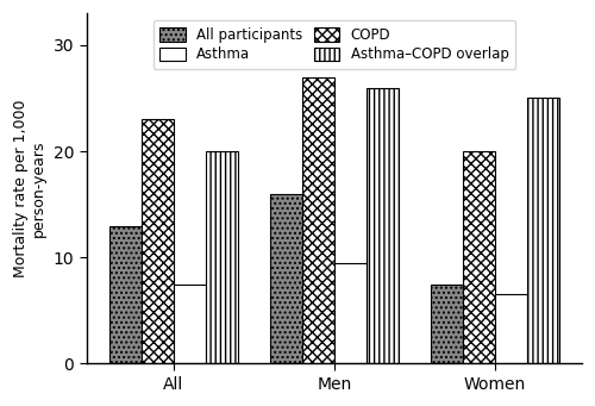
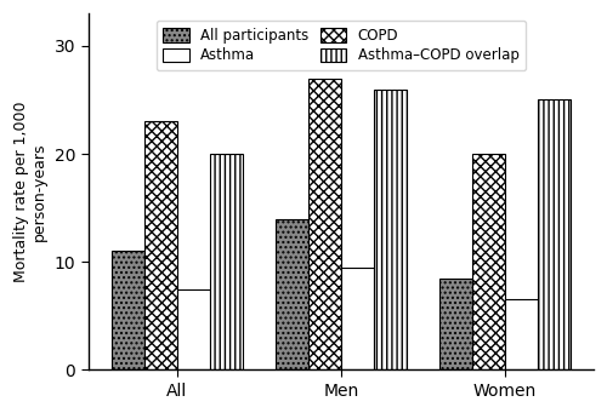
All participants/All: 13.0 -> 11.0
All participants/Men: 16.0 -> 14.0
All participants/Women: 7.4 -> 8.5
